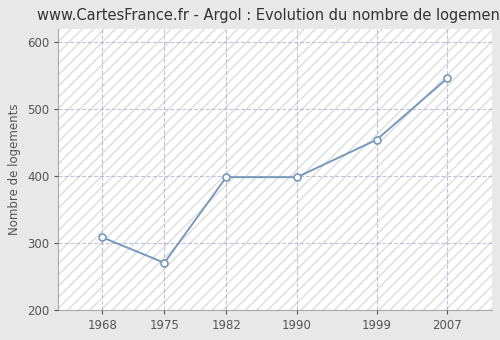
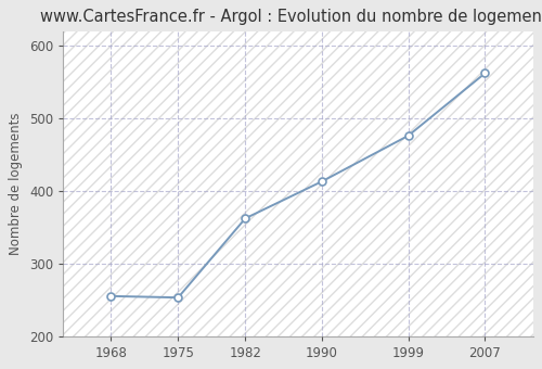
1968: 308 -> 255
1975: 270 -> 253
1982: 398 -> 362
1990: 398 -> 413
1999: 454 -> 476
2007: 546 -> 562
